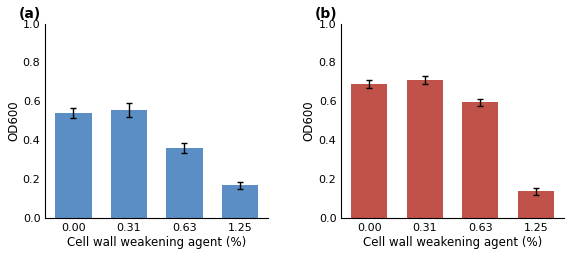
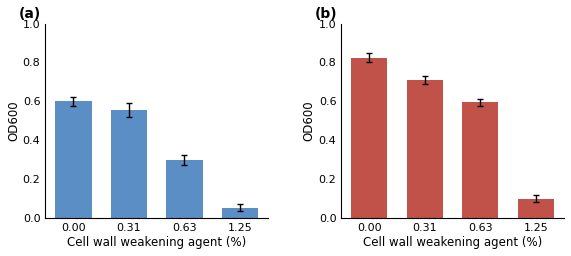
(a)/0.00: 0.54 -> 0.60
(a)/0.63: 0.36 -> 0.30
(a)/1.25: 0.17 -> 0.06
(b)/0.00: 0.69 -> 0.82
(b)/1.25: 0.14 -> 0.10
